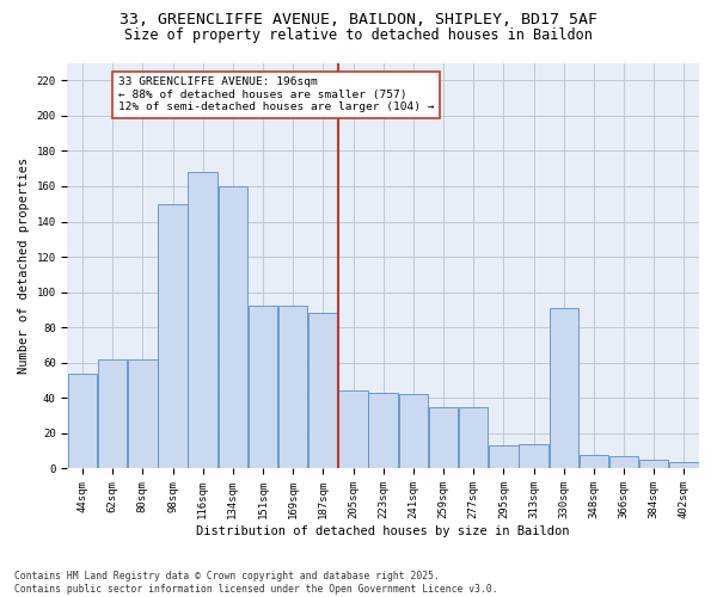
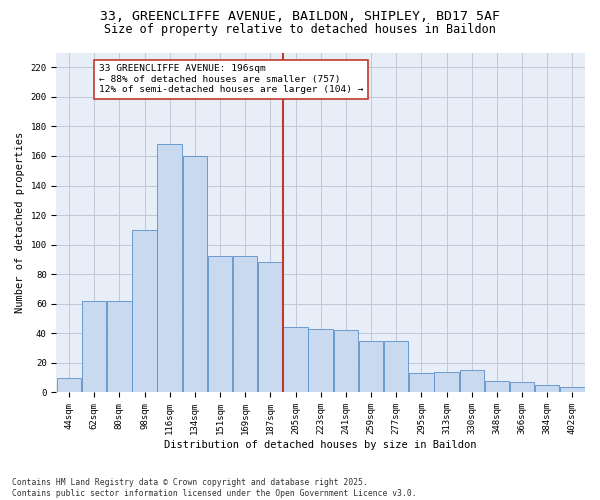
44sqm: 54 -> 10
98sqm: 150 -> 110
330sqm: 91 -> 15
